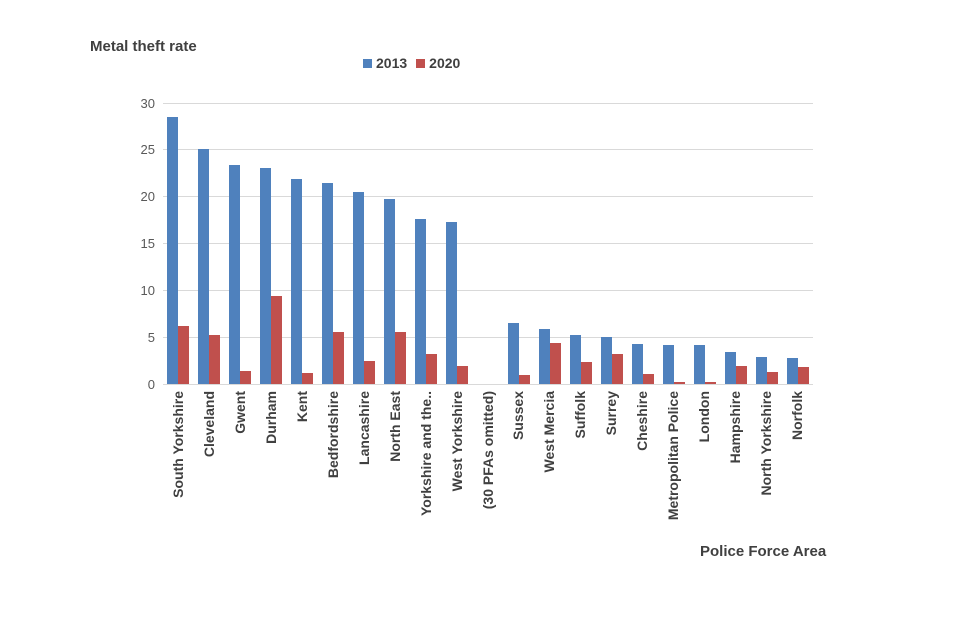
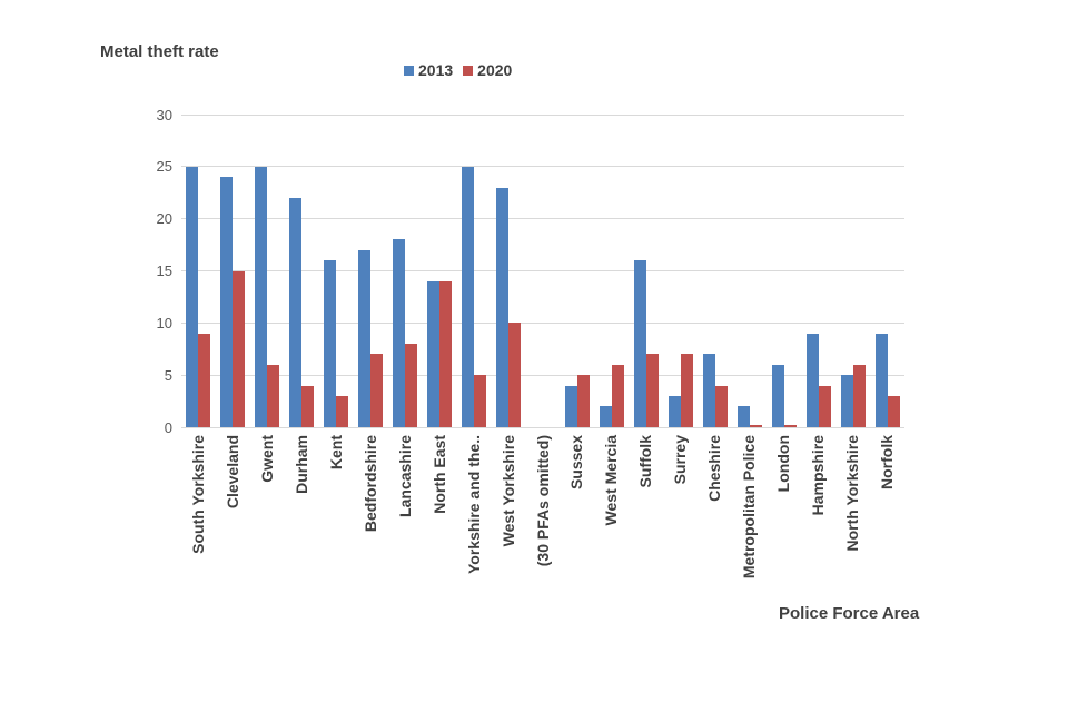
2013/South Yorkshire: 28 -> 25
2020/South Yorkshire: 6 -> 9
2013/Cleveland: 25 -> 24
2020/Cleveland: 5 -> 15
2013/Gwent: 23 -> 25
2020/Gwent: 1 -> 6
2013/Durham: 23 -> 22
2020/Durham: 9 -> 4
2013/Kent: 22 -> 16
2020/Kent: 1 -> 3
2013/Bedfordshire: 22 -> 17
2020/Bedfordshire: 6 -> 7
2013/Lancashire: 20 -> 18
2020/Lancashire: 2 -> 8
2013/North East: 20 -> 14
2020/North East: 6 -> 14
2013/Yorkshire and the..: 18 -> 25
2020/Yorkshire and the..: 3 -> 5
2013/West Yorkshire: 17 -> 23
2020/West Yorkshire: 2 -> 10
2013/Sussex: 6 -> 4
2020/Sussex: 1 -> 5
2013/West Mercia: 6 -> 2
2020/West Mercia: 4 -> 6
2013/Suffolk: 5 -> 16
2020/Suffolk: 2 -> 7
2013/Surrey: 5 -> 3
2020/Surrey: 3 -> 7
2013/Cheshire: 4 -> 7
2020/Cheshire: 1 -> 4
2013/Metropolitan Police: 4 -> 2
2013/London: 4 -> 6
2013/Hampshire: 3 -> 9
2020/Hampshire: 2 -> 4
2013/North Yorkshire: 3 -> 5
2020/North Yorkshire: 1 -> 6
2013/Norfolk: 3 -> 9
2020/Norfolk: 2 -> 3
